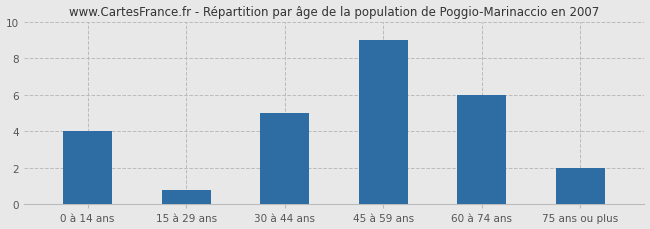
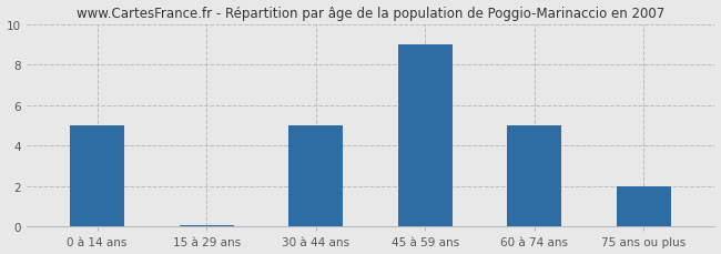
0 à 14 ans: 4.0 -> 5.0
15 à 29 ans: 0.8 -> 0.1
60 à 74 ans: 6.0 -> 5.0
